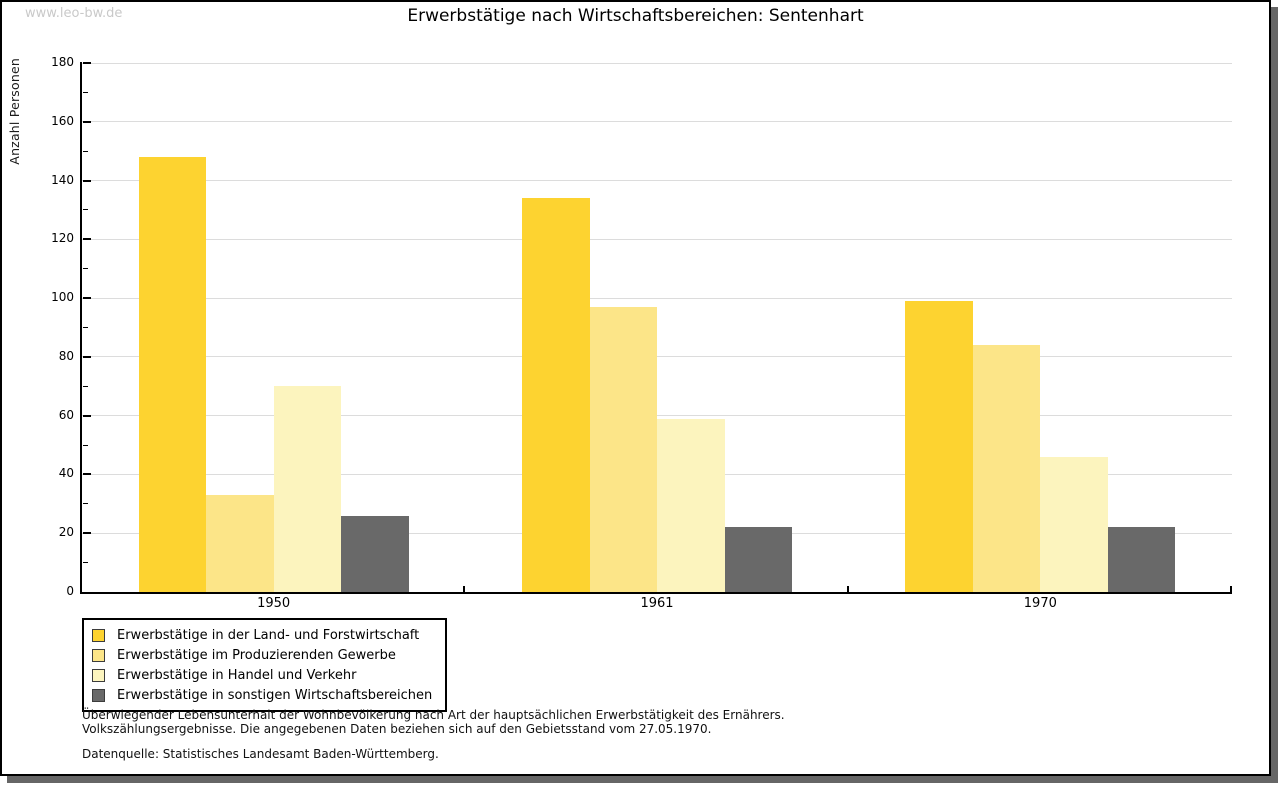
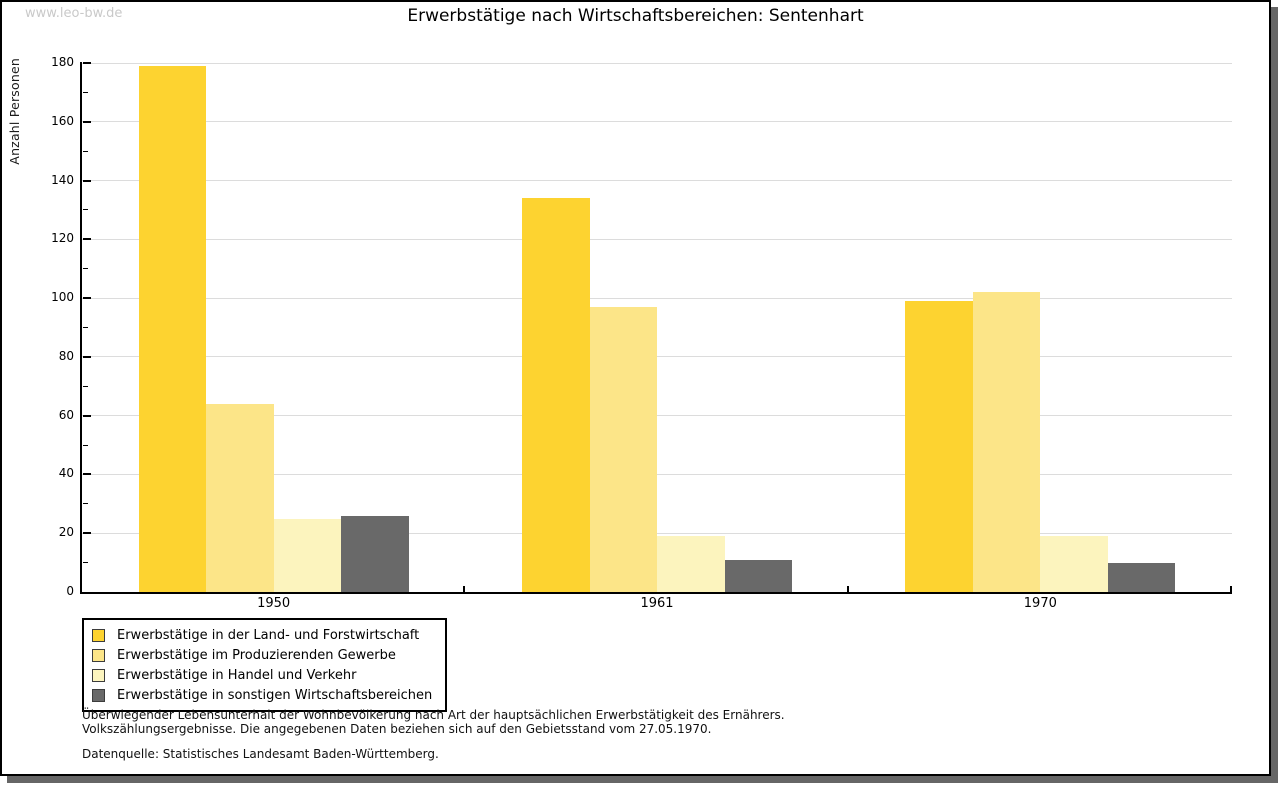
Erwerbstätige in der Land- und Forstwirtschaft/1950: 148 -> 179
Erwerbstätige im Produzierenden Gewerbe/1950: 33 -> 64
Erwerbstätige in Handel und Verkehr/1950: 70 -> 25
Erwerbstätige in Handel und Verkehr/1961: 59 -> 19
Erwerbstätige in sonstigen Wirtschaftsbereichen/1961: 22 -> 11
Erwerbstätige im Produzierenden Gewerbe/1970: 84 -> 102
Erwerbstätige in Handel und Verkehr/1970: 46 -> 19
Erwerbstätige in sonstigen Wirtschaftsbereichen/1970: 22 -> 10
